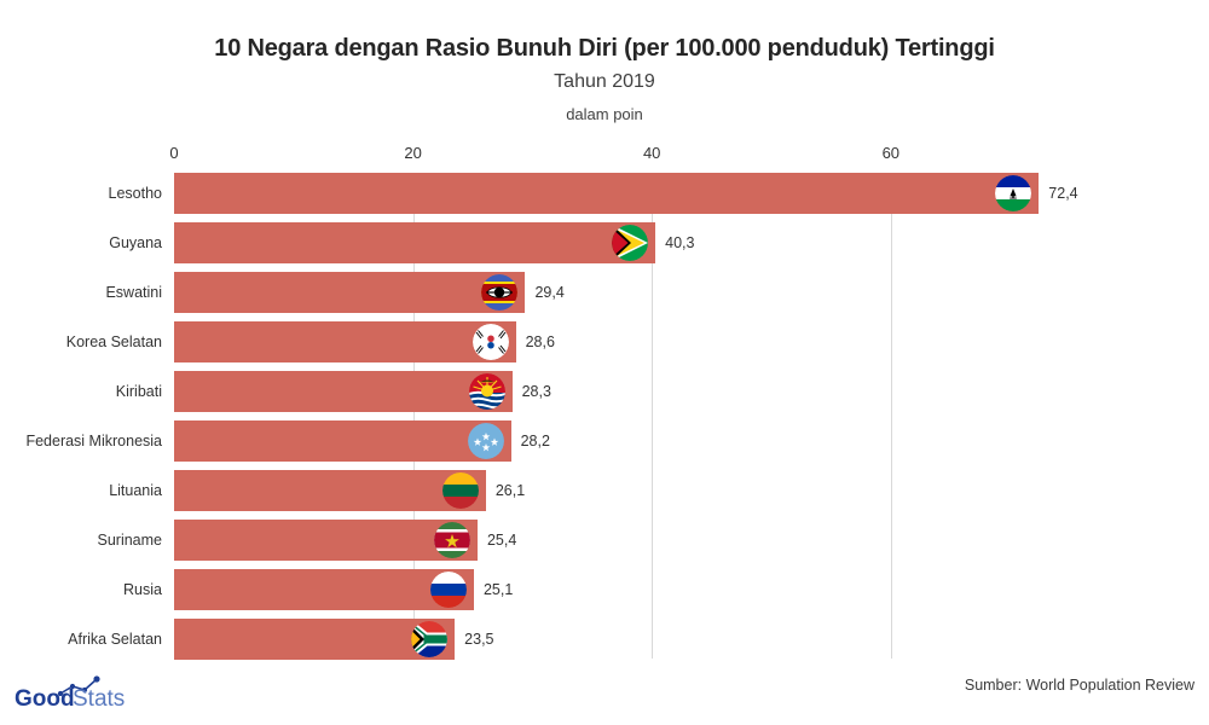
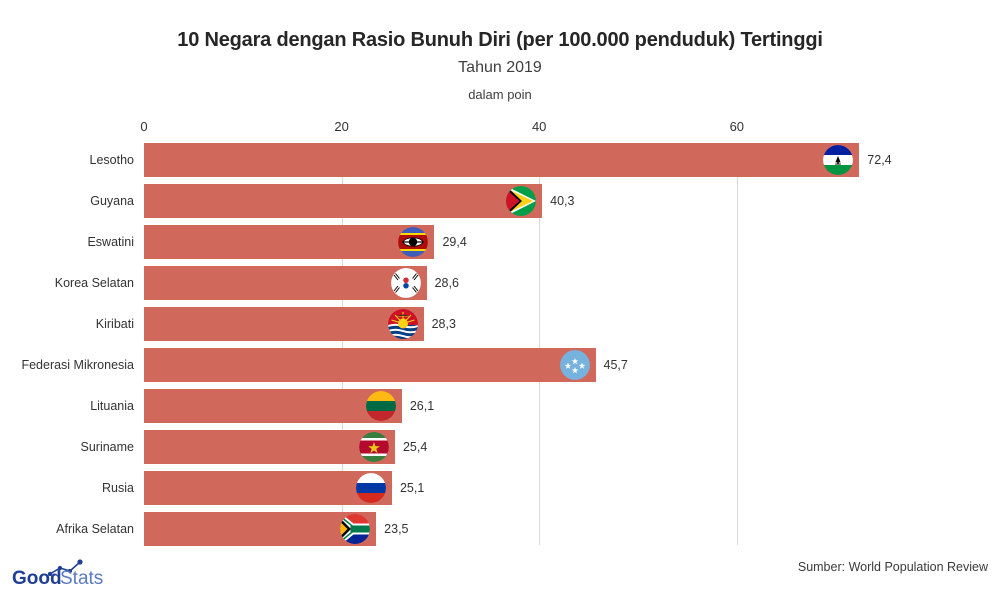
Federasi Mikronesia: 28,2 -> 45,7
